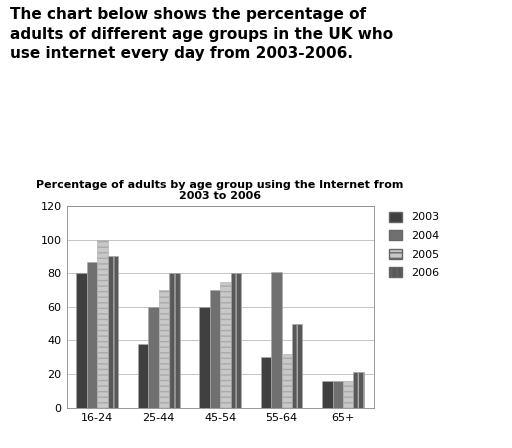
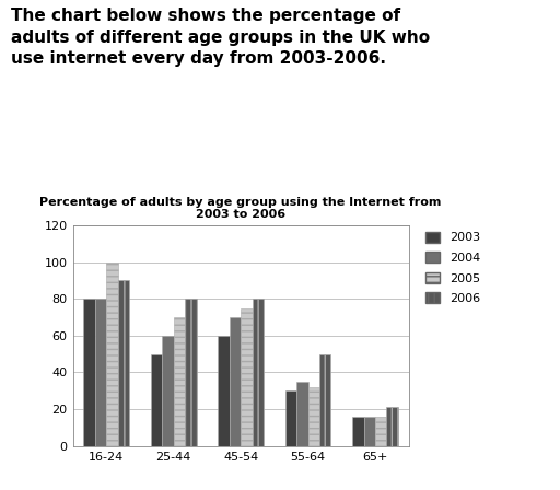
2004/16-24: 87 -> 80
2003/25-44: 38 -> 50
2004/55-64: 81 -> 35
